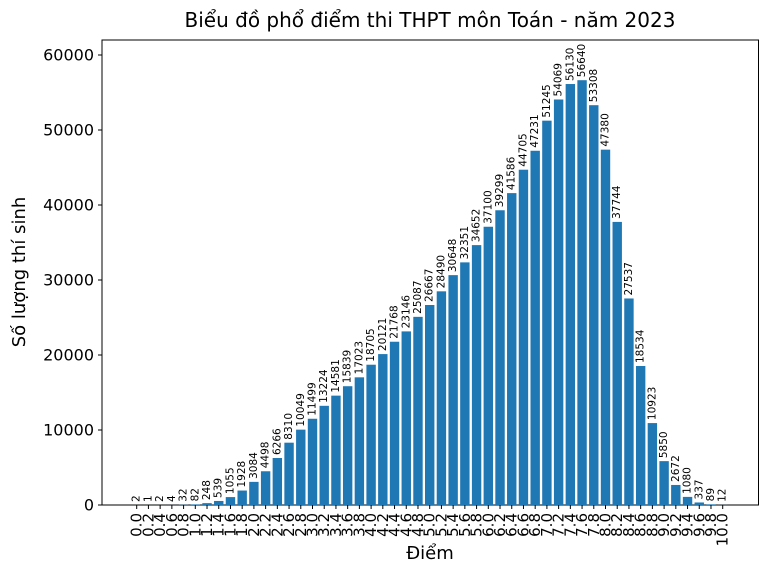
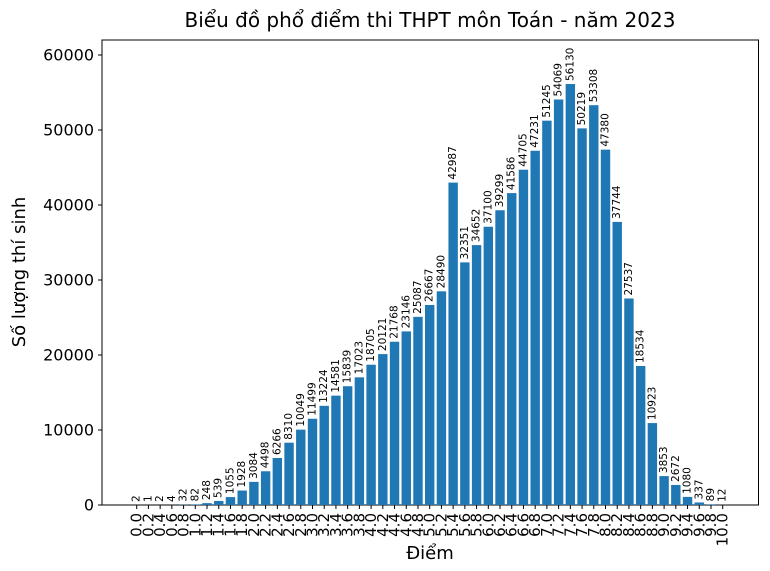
5.4: 30648 -> 42987
7.6: 56640 -> 50219
9.0: 5850 -> 3853
